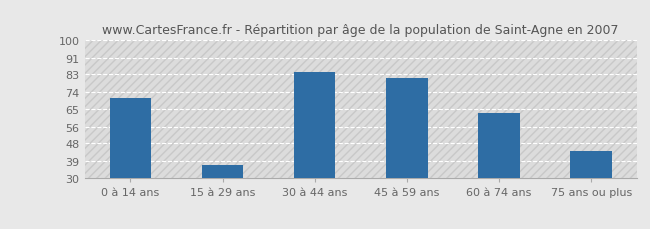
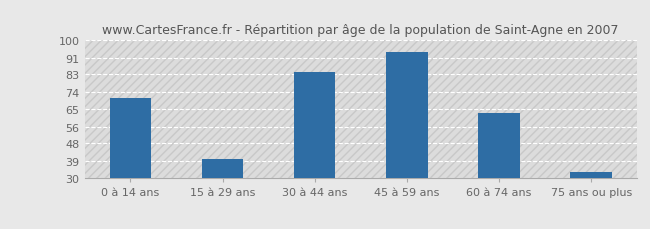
15 à 29 ans: 37 -> 40
45 à 59 ans: 81 -> 94
75 ans ou plus: 44 -> 33
